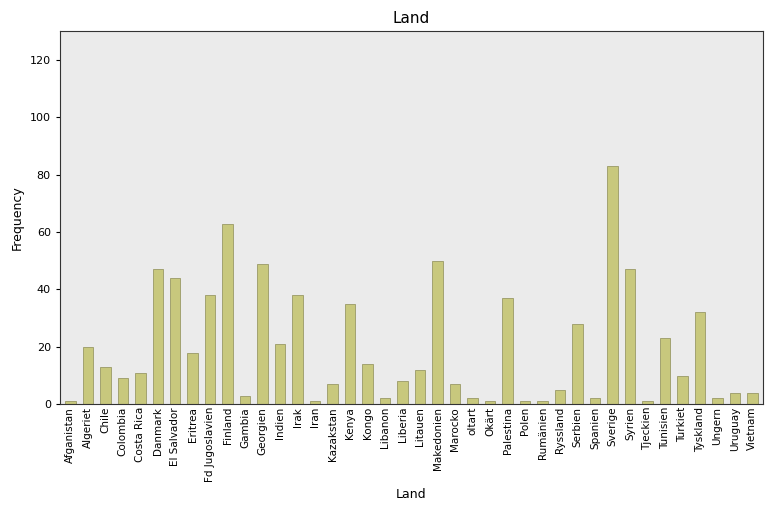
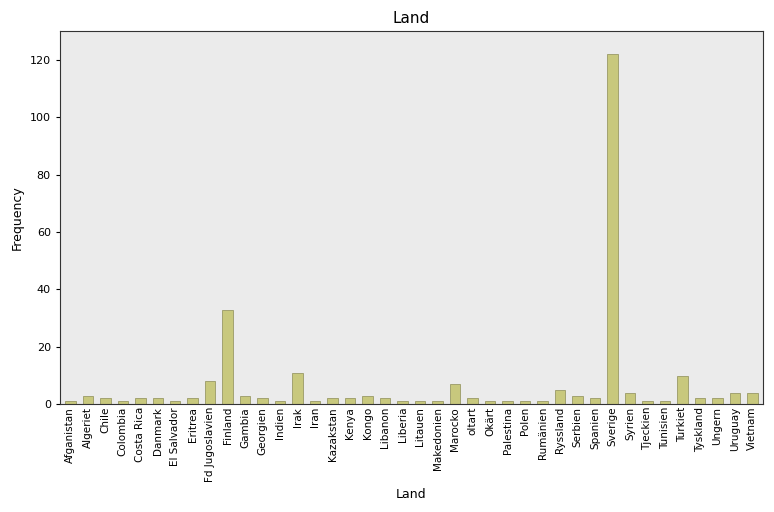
Algeriet: 20 -> 3
Chile: 13 -> 2
Colombia: 9 -> 1
Costa Rica: 11 -> 2
Danmark: 47 -> 2
El Salvador: 44 -> 1
Eritrea: 18 -> 2
Fd Jugoslavien: 38 -> 8
Finland: 63 -> 33
Georgien: 49 -> 2
Indien: 21 -> 1
Irak: 38 -> 11
Kazakstan: 7 -> 2
Kenya: 35 -> 2
Kongo: 14 -> 3
Liberia: 8 -> 1
Litauen: 12 -> 1
Makedonien: 50 -> 1
Palestina: 37 -> 1
Serbien: 28 -> 3
Sverige: 83 -> 122
Syrien: 47 -> 4
Tunisien: 23 -> 1
Tyskland: 32 -> 2
